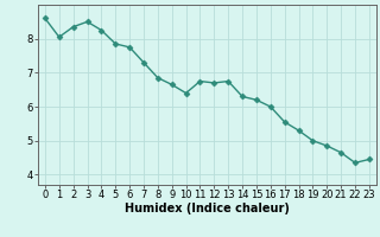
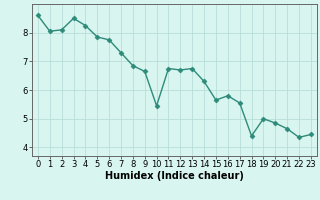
2: 8.35 -> 8.10
10: 6.40 -> 5.45
15: 6.20 -> 5.65
16: 6.00 -> 5.80
18: 5.30 -> 4.40
